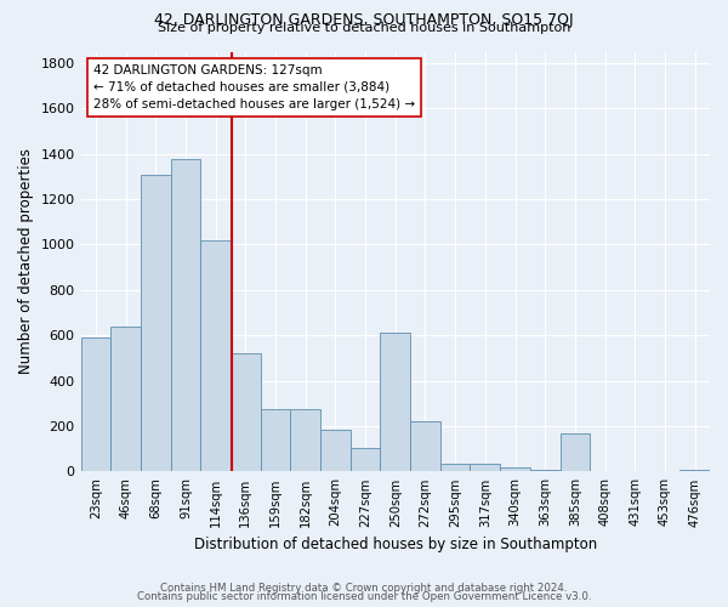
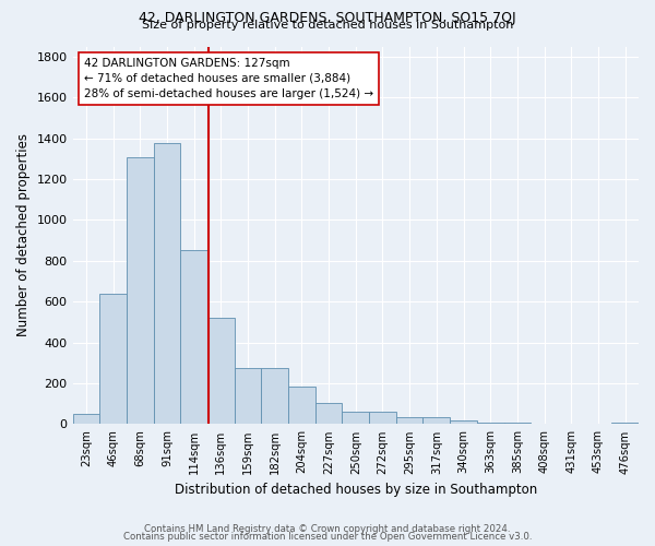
23sqm: 590 -> 50
114sqm: 1020 -> 850
250sqm: 610 -> 60
272sqm: 220 -> 60
385sqm: 170 -> 10
